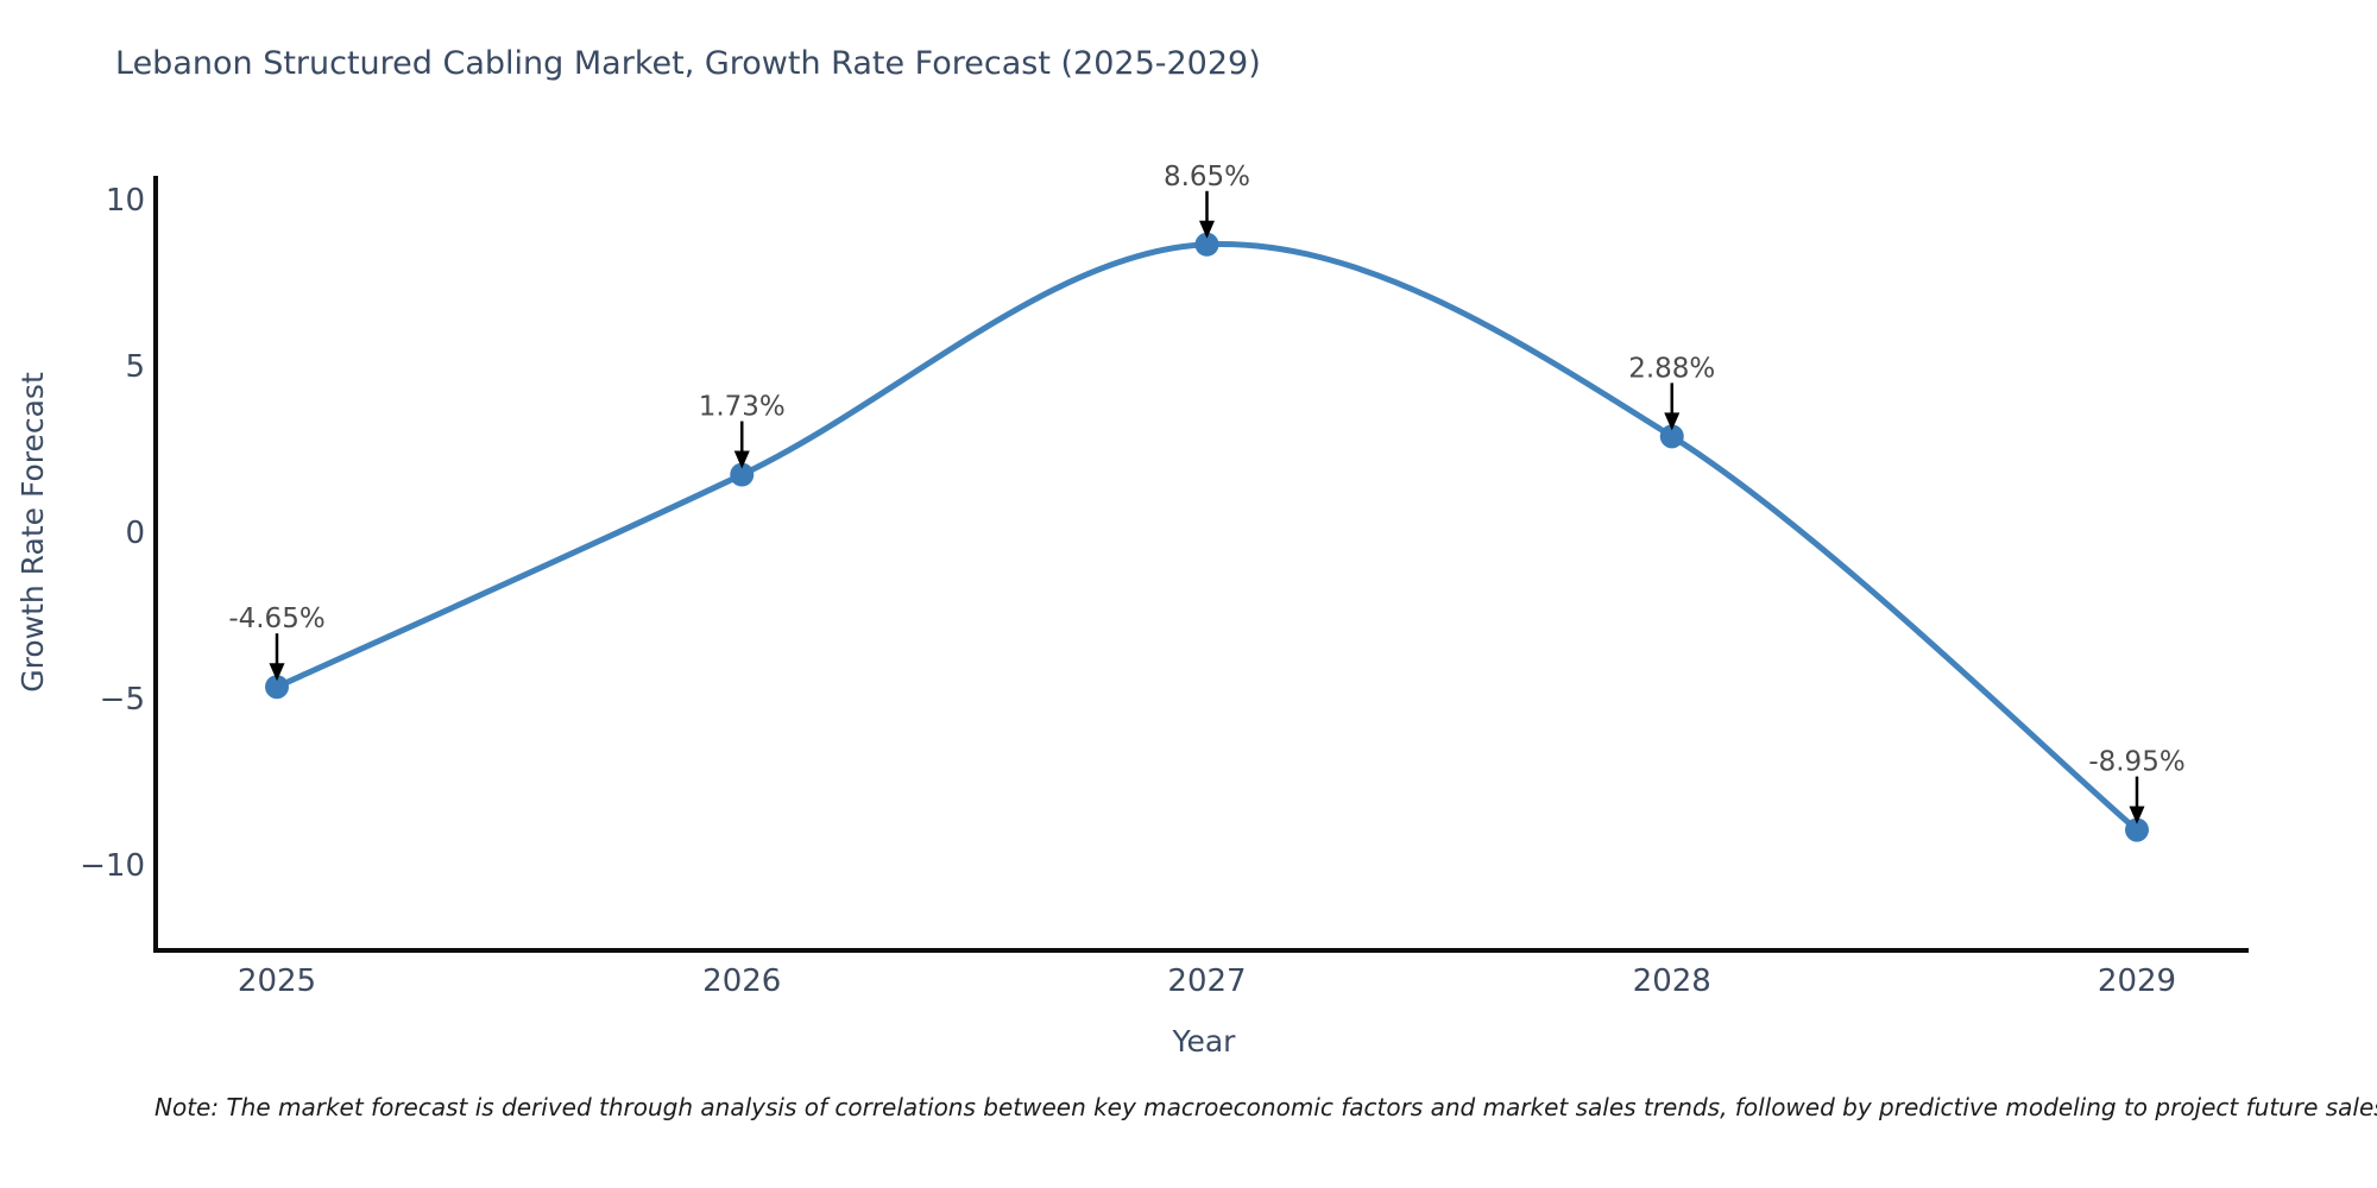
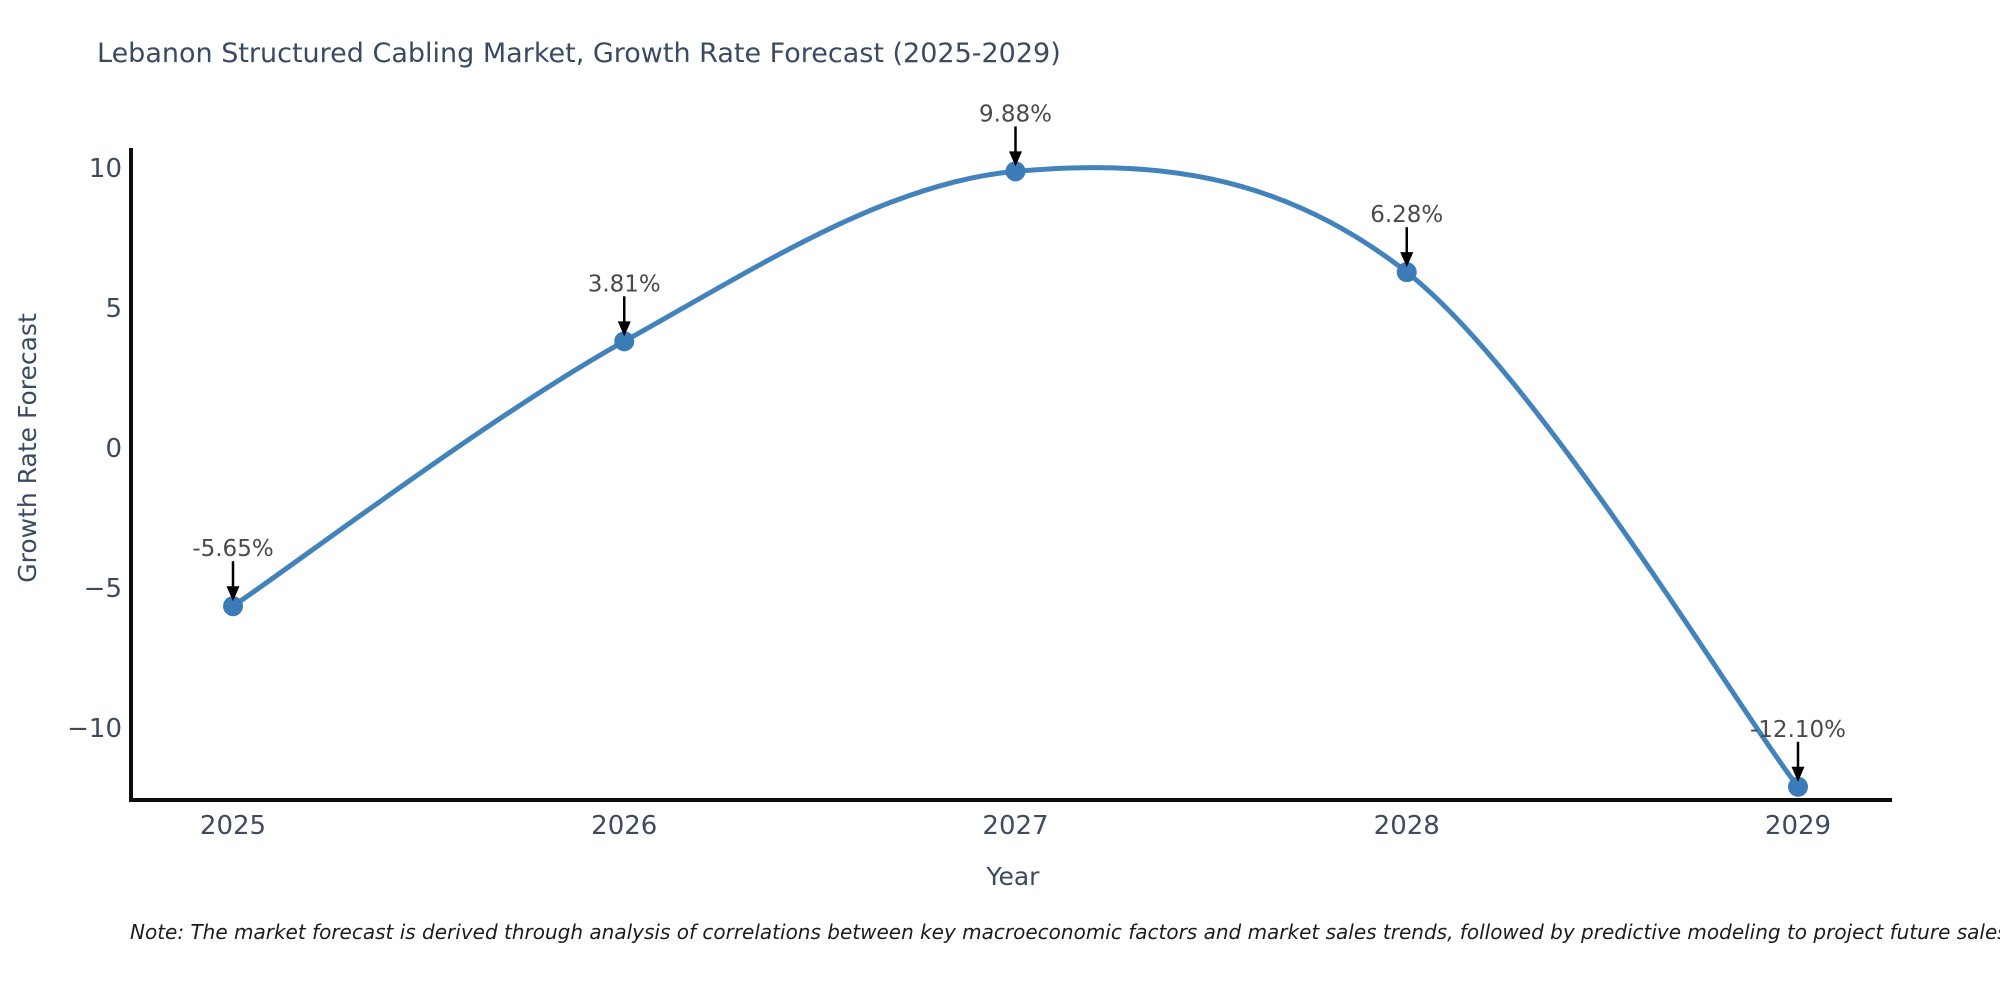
2025: -4.65% -> -5.65%
2026: 1.73% -> 3.81%
2027: 8.65% -> 9.88%
2028: 2.88% -> 6.28%
2029: -8.95% -> -12.10%
